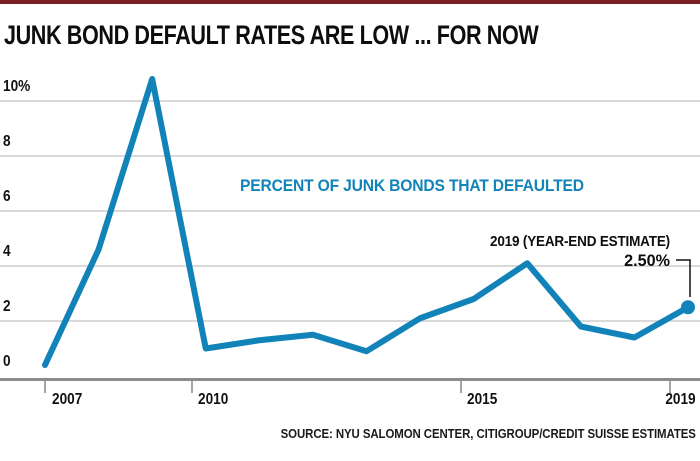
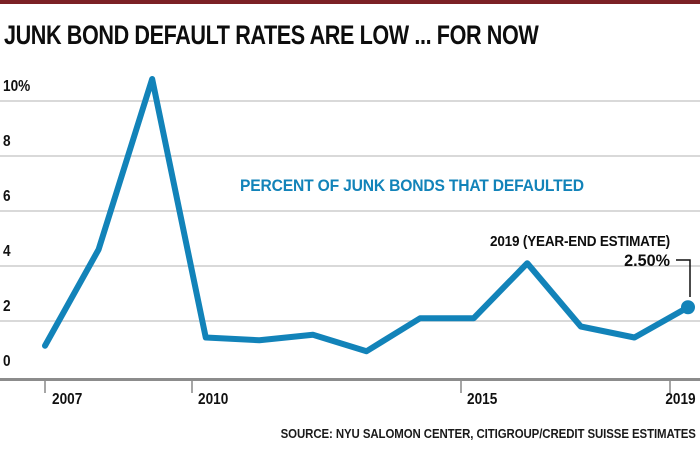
2007: 0.4% -> 1.1%
2010: 1.0% -> 1.4%
2015: 2.8% -> 2.1%
